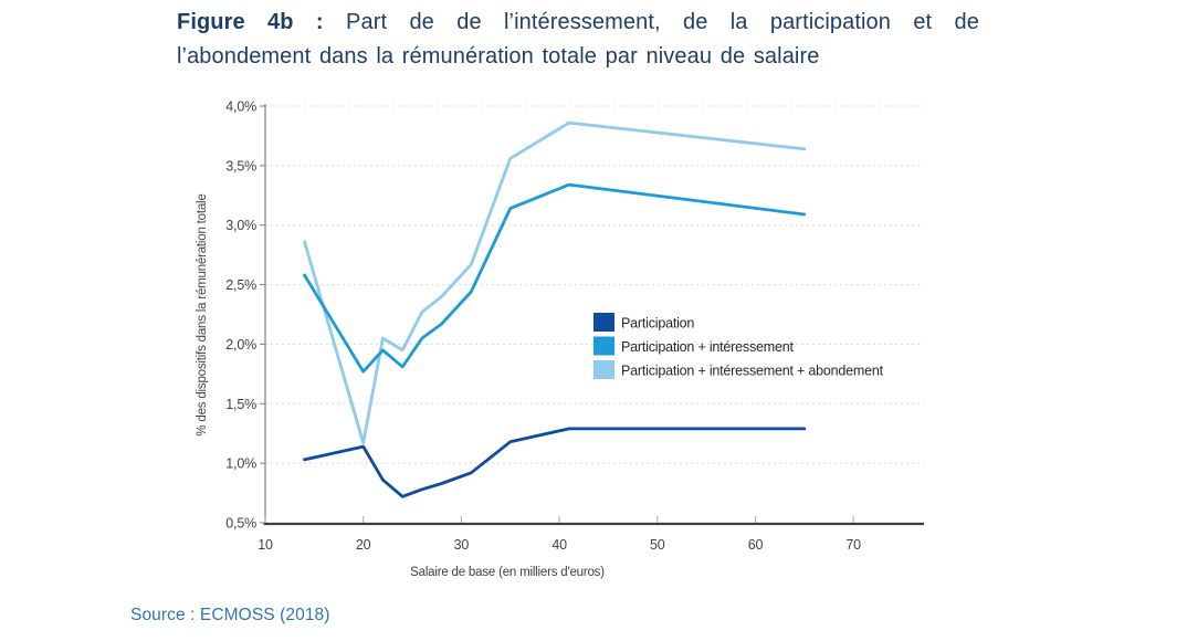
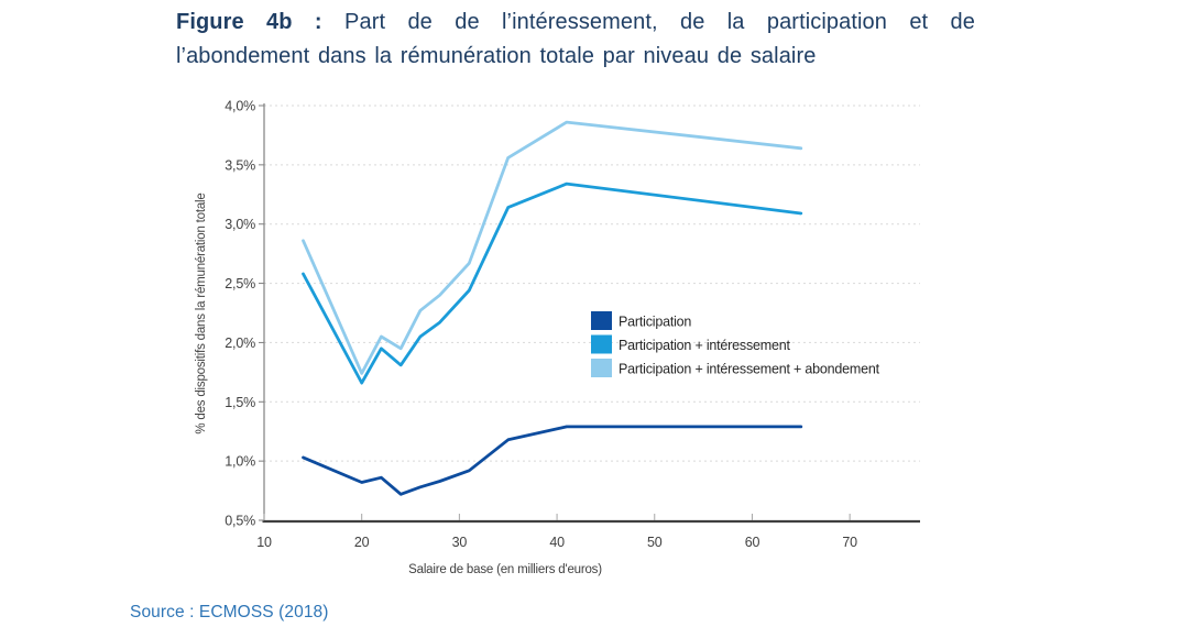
Participation/20: 1,14% -> 0,82%
Participation + intéressement/20: 1,77% -> 1,66%
Participation + intéressement + abondement/20: 1,17% -> 1,74%
